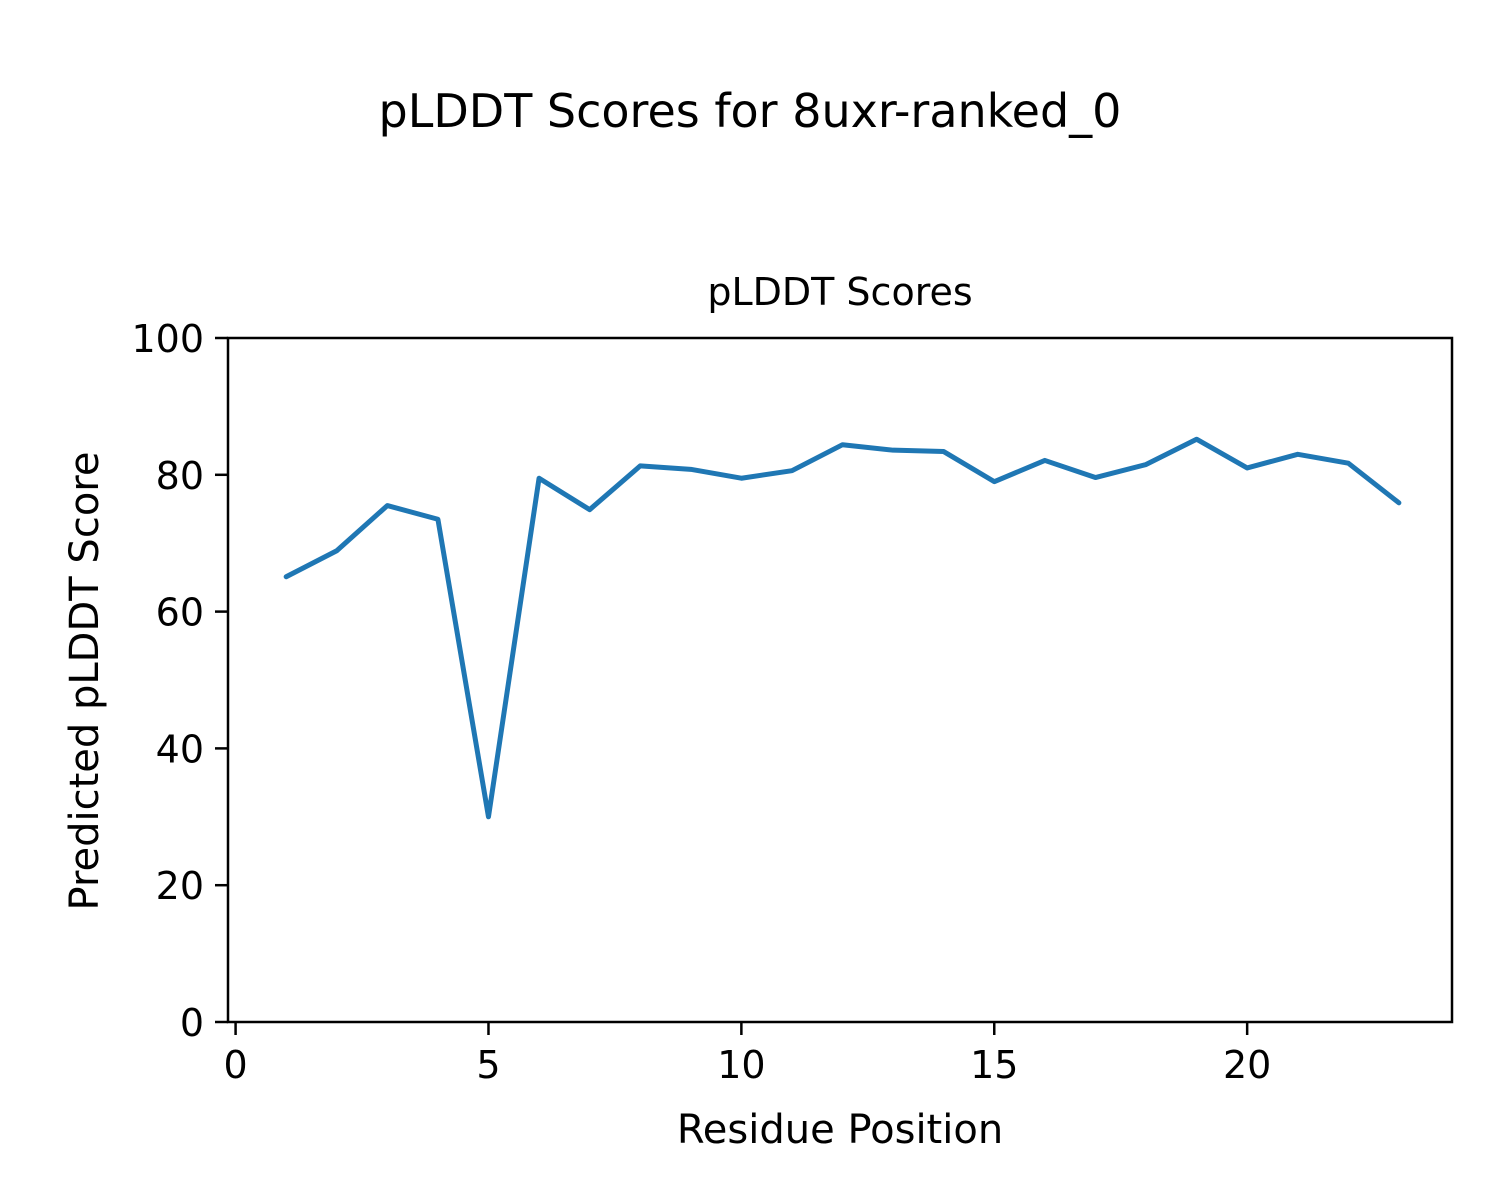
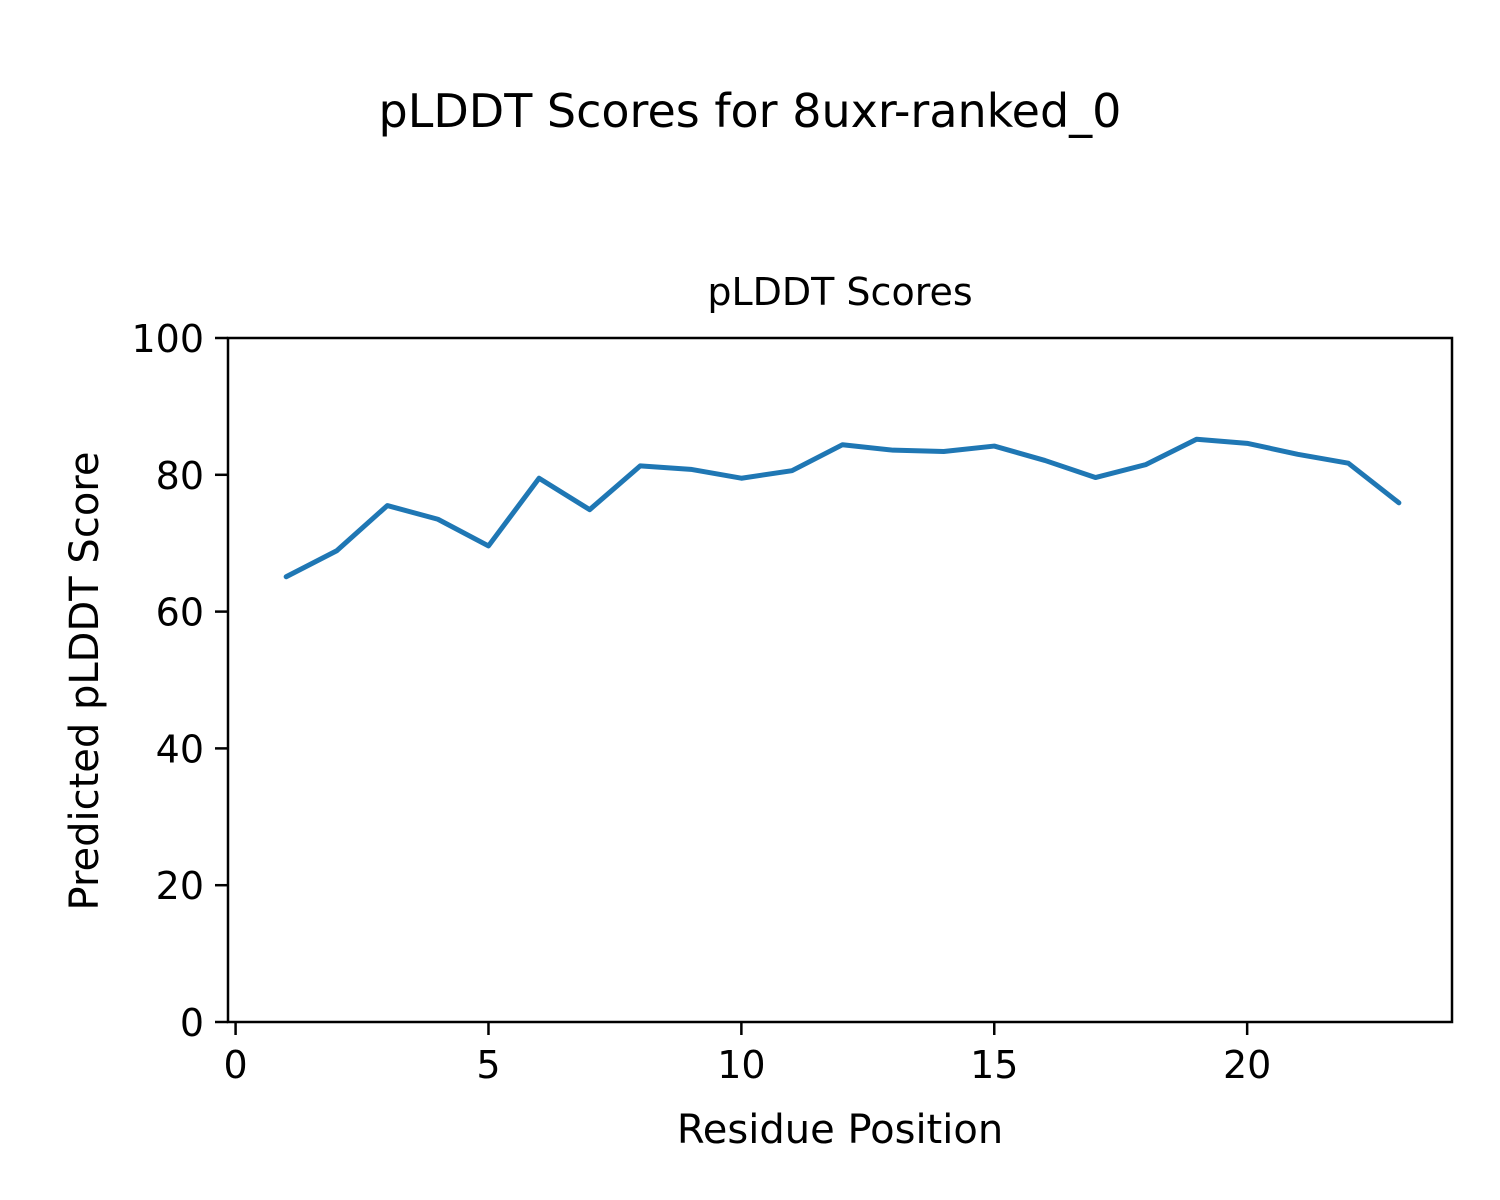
5: 30 -> 70
15: 79 -> 84
20: 81 -> 85
